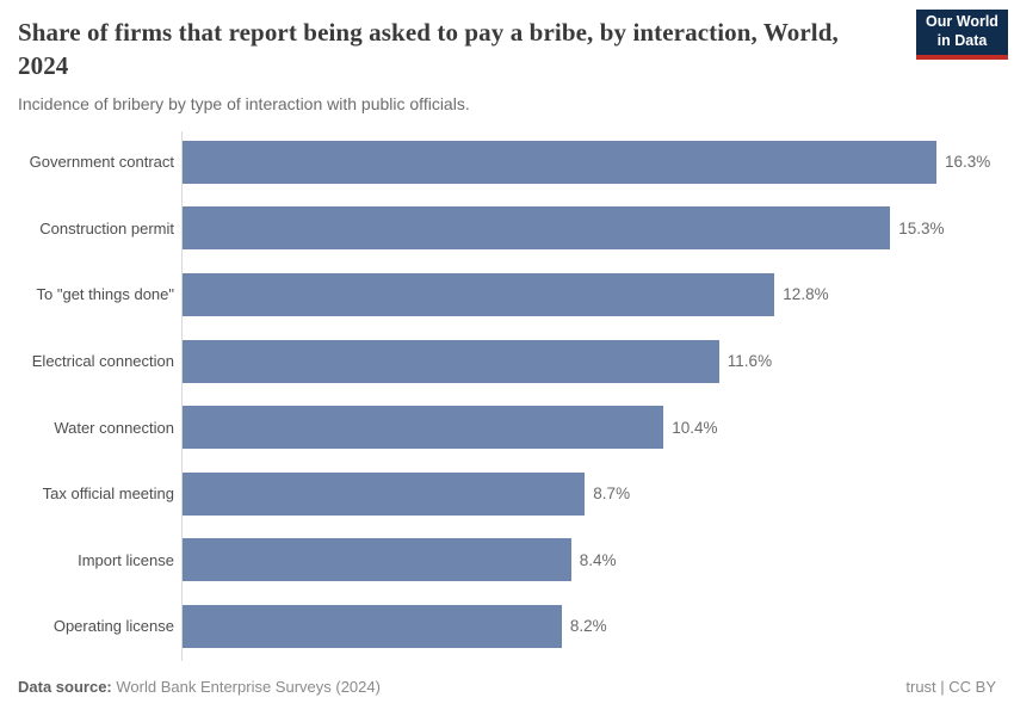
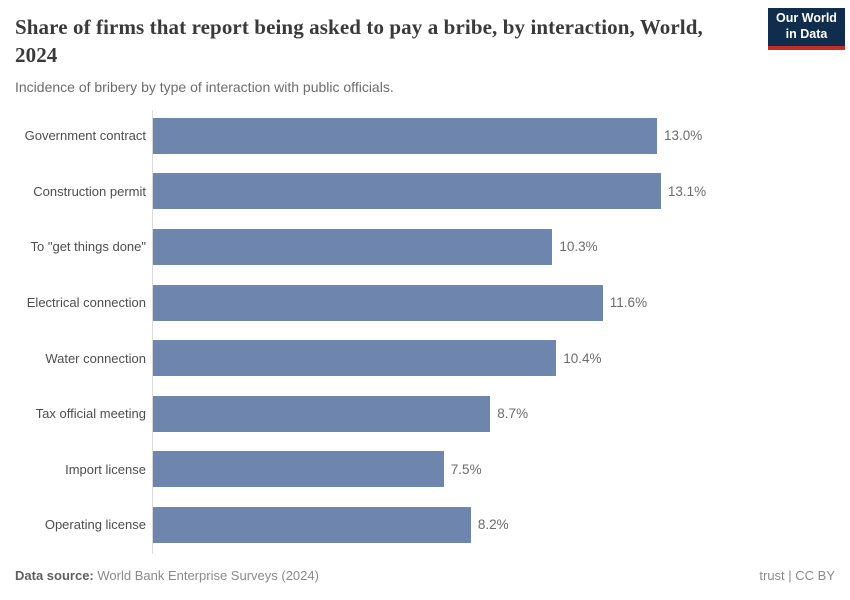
Government contract: 16.3% -> 13.0%
Construction permit: 15.3% -> 13.1%
To "get things done": 12.8% -> 10.3%
Import license: 8.4% -> 7.5%
